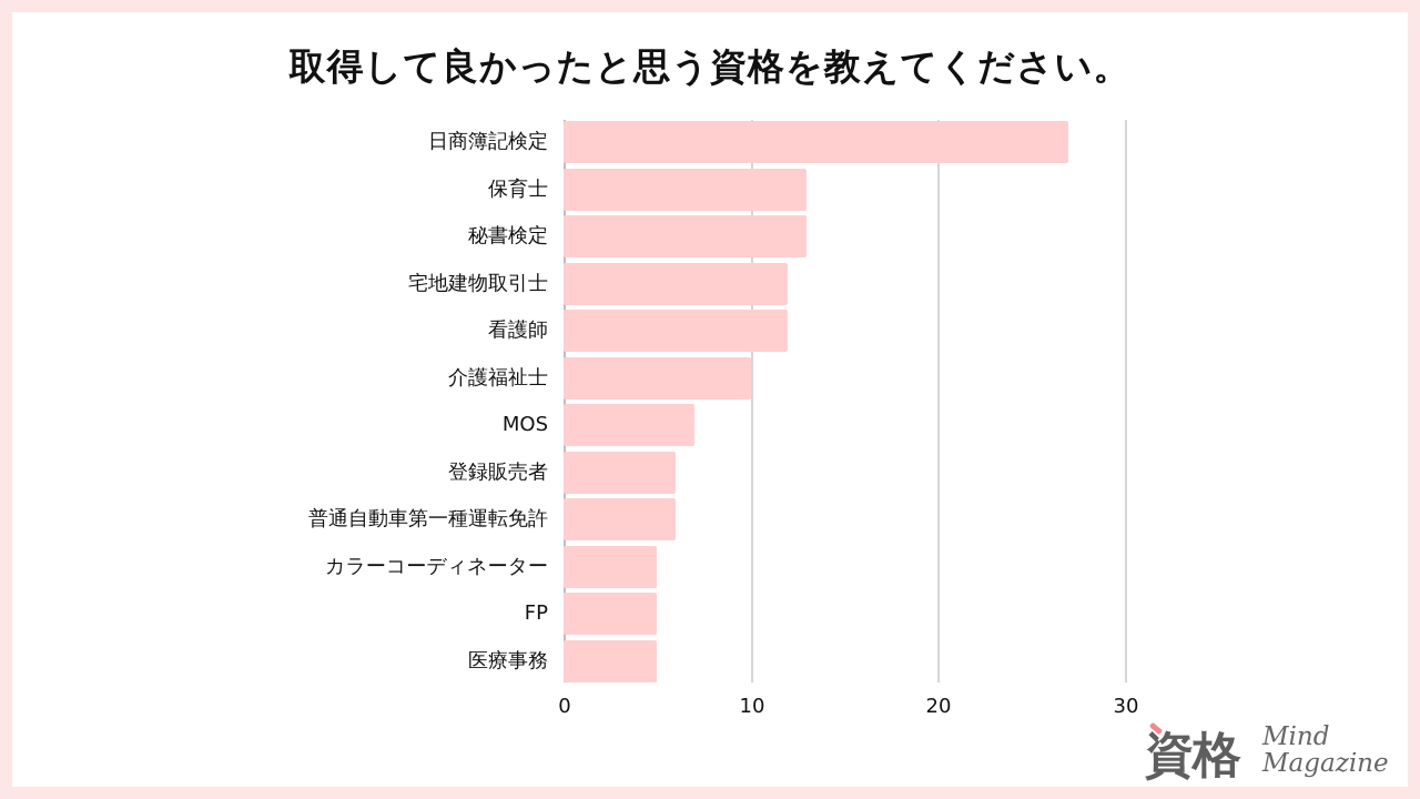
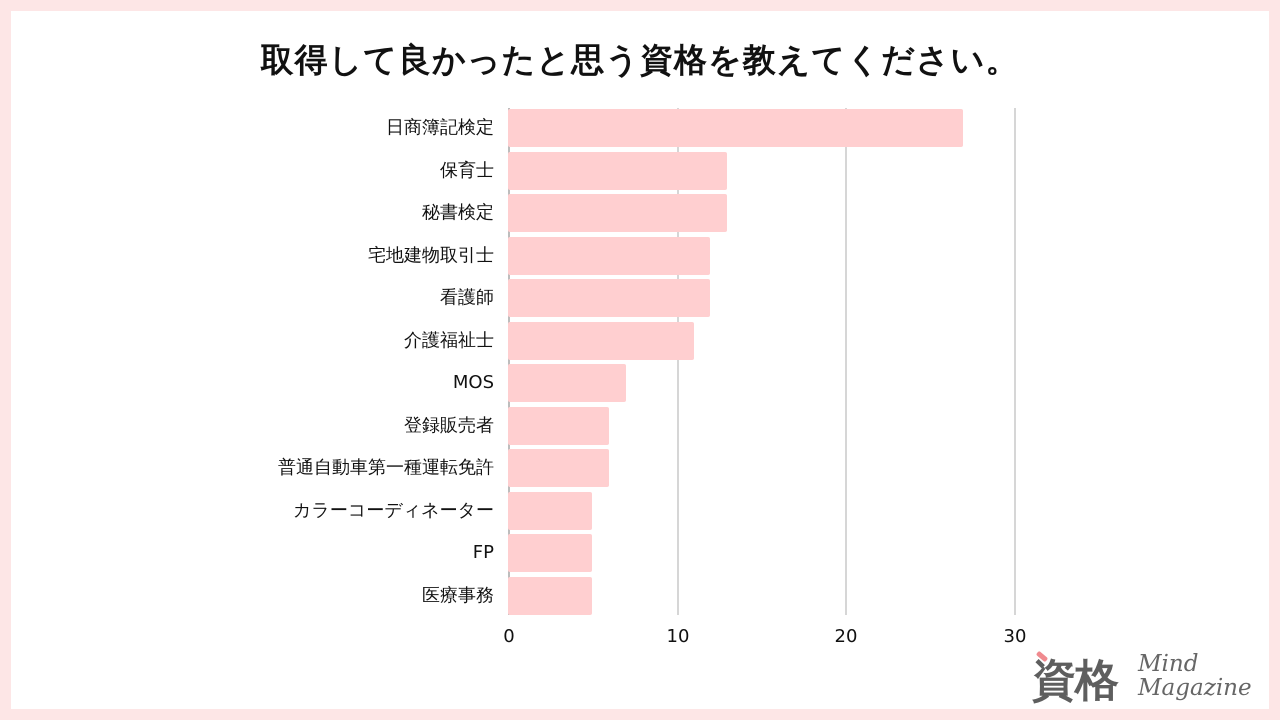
介護福祉士: 10 -> 11
